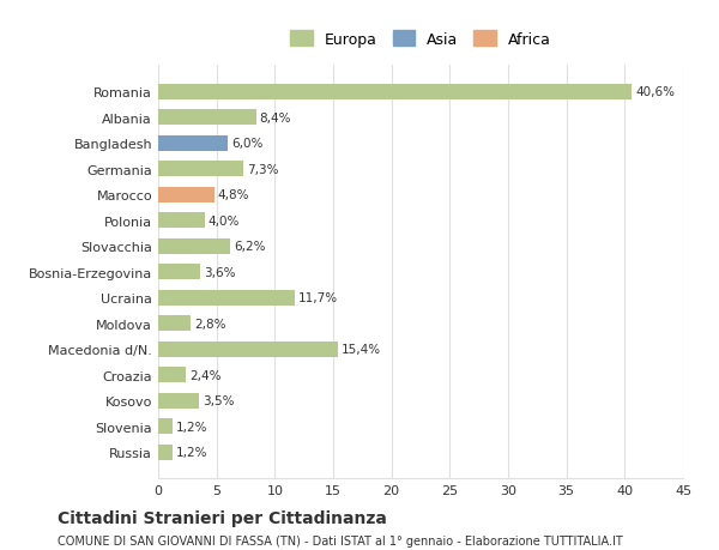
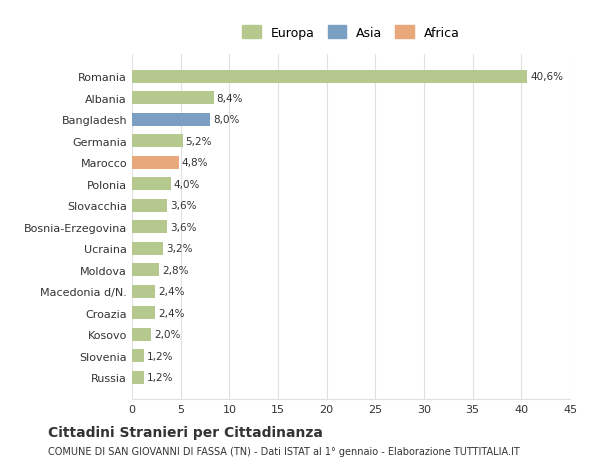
Bangladesh: 6,0% -> 8,0%
Germania: 7,3% -> 5,2%
Slovacchia: 6,2% -> 3,6%
Ucraina: 11,7% -> 3,2%
Macedonia d/N.: 15,4% -> 2,4%
Kosovo: 3,5% -> 2,0%
